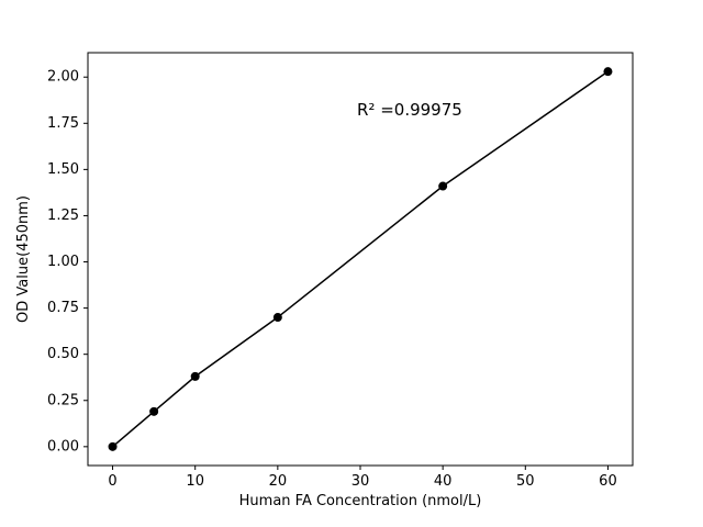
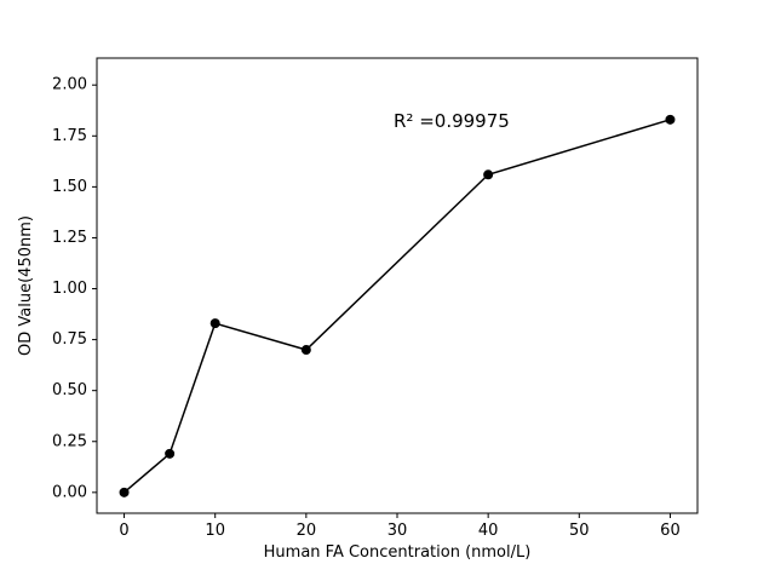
10: 0.38 -> 0.83
40: 1.41 -> 1.56
60: 2.03 -> 1.83
